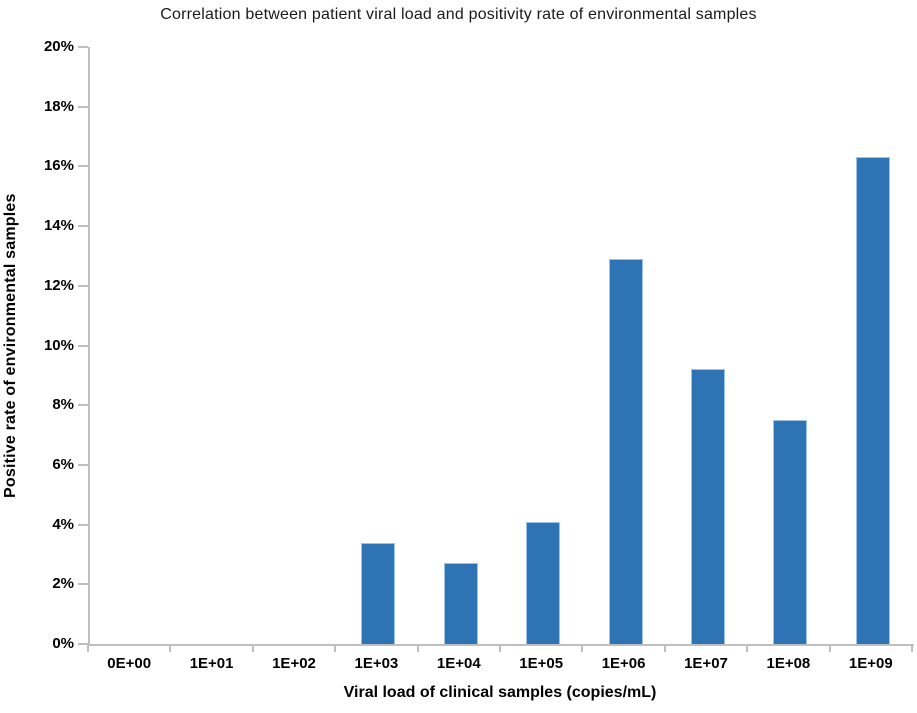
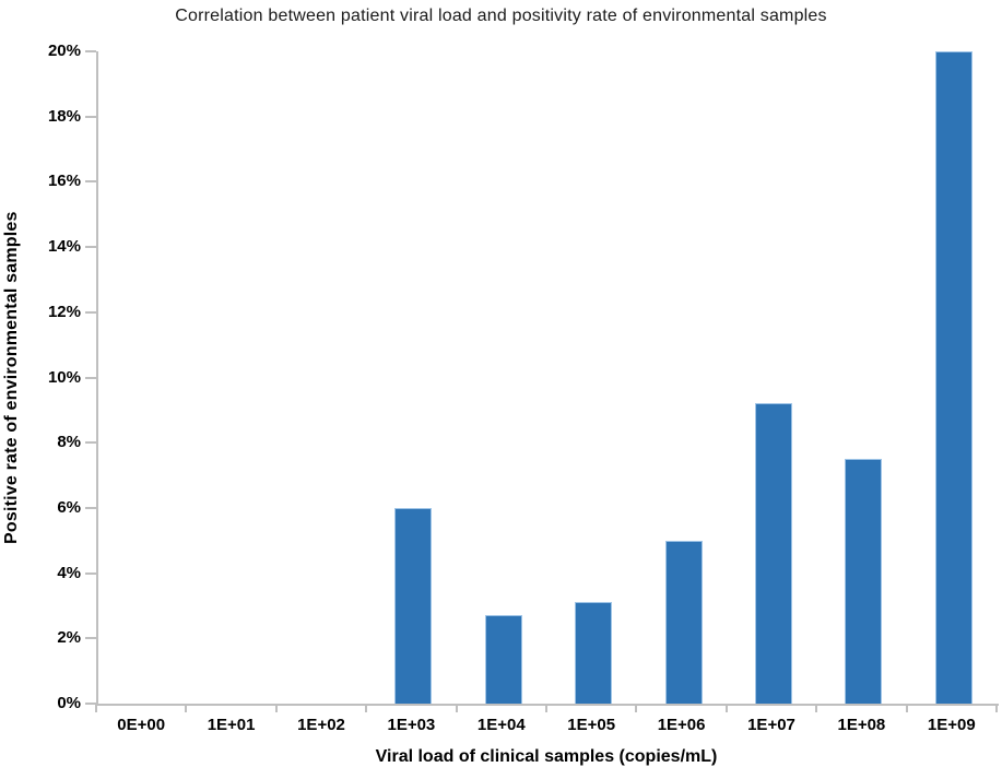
1E+03: 3.4% -> 6.0%
1E+05: 4.1% -> 3.1%
1E+06: 12.9% -> 5.0%
1E+09: 16.3% -> 20.0%
